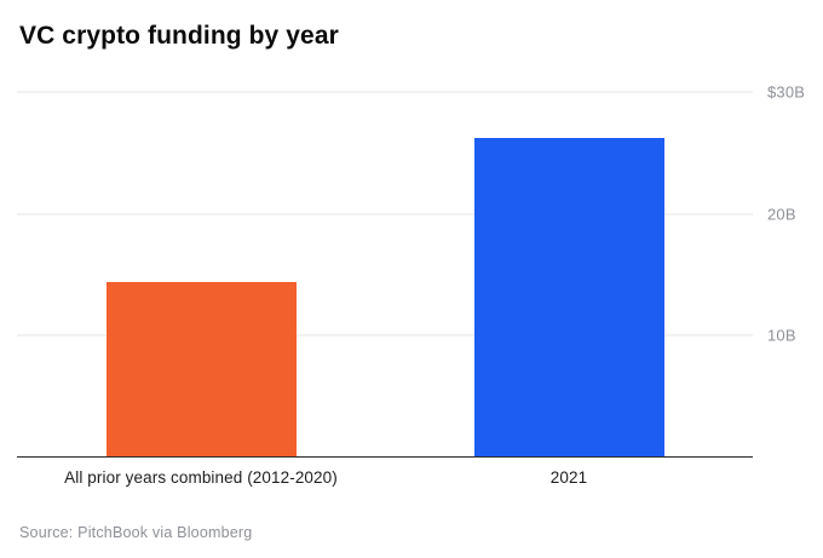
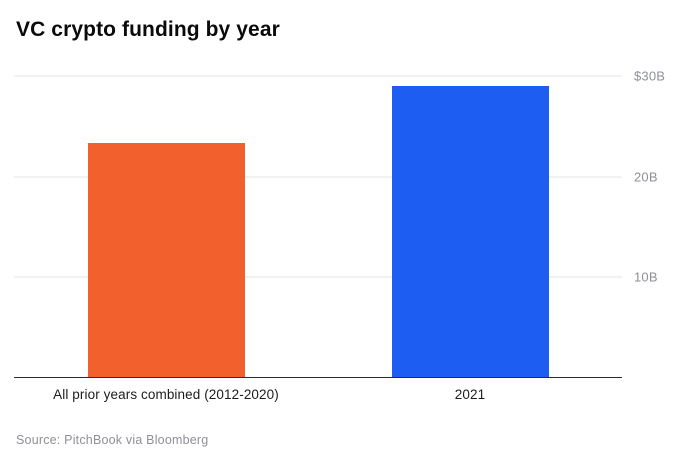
All prior years combined (2012-2020): $14.4B -> $23.4B
2021: $26.2B -> $29.0B
